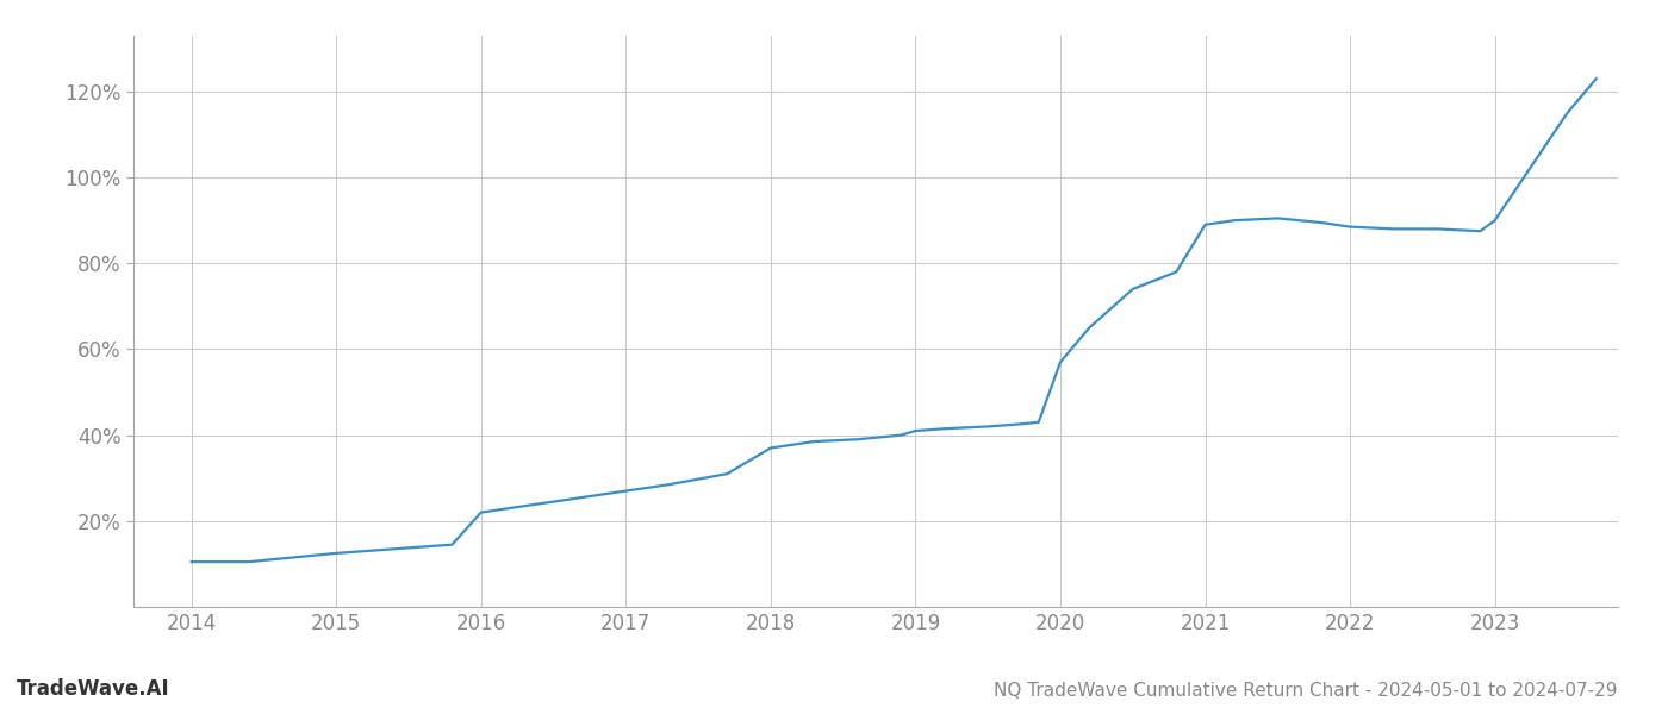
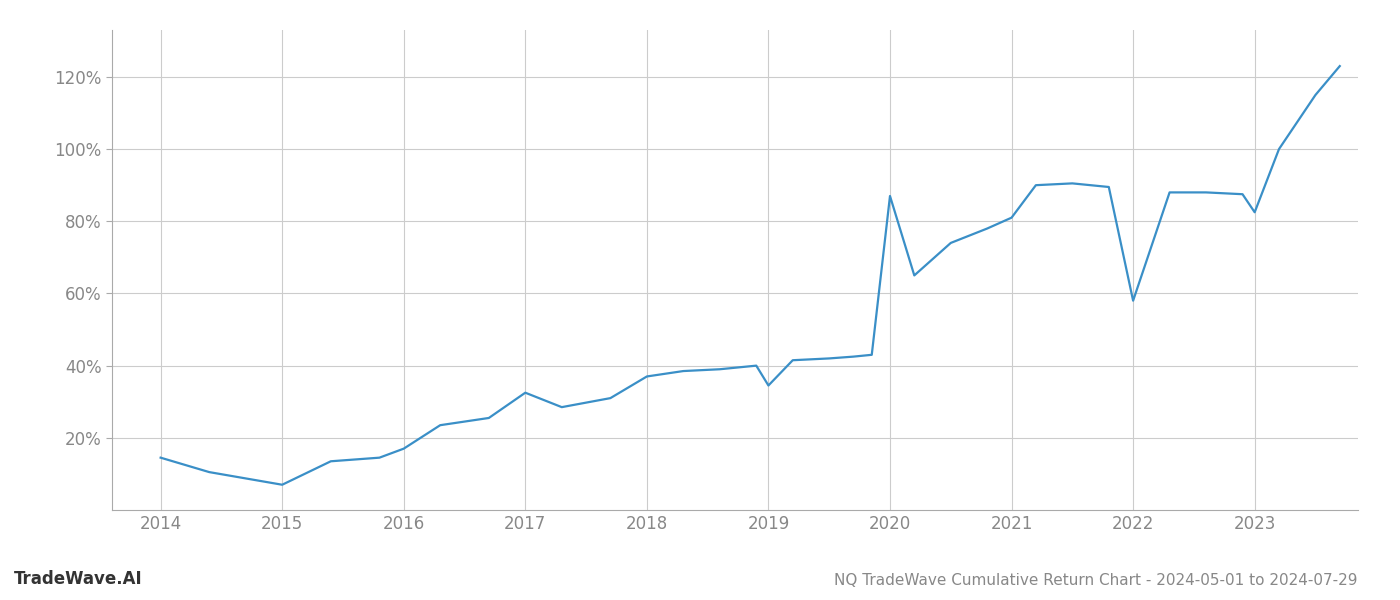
2014: 10.5% -> 14.5%
2015: 12.5% -> 7.0%
2016: 22.0% -> 17.0%
2017: 27.0% -> 32.5%
2019: 41.0% -> 34.5%
2020: 57.0% -> 87.0%
2021: 89.0% -> 81.0%
2022: 88.5% -> 58.0%
2023: 90.0% -> 82.5%
